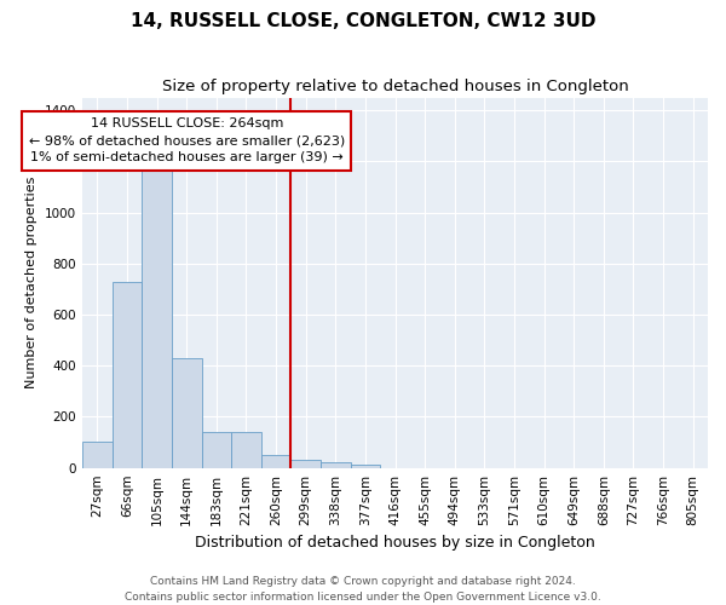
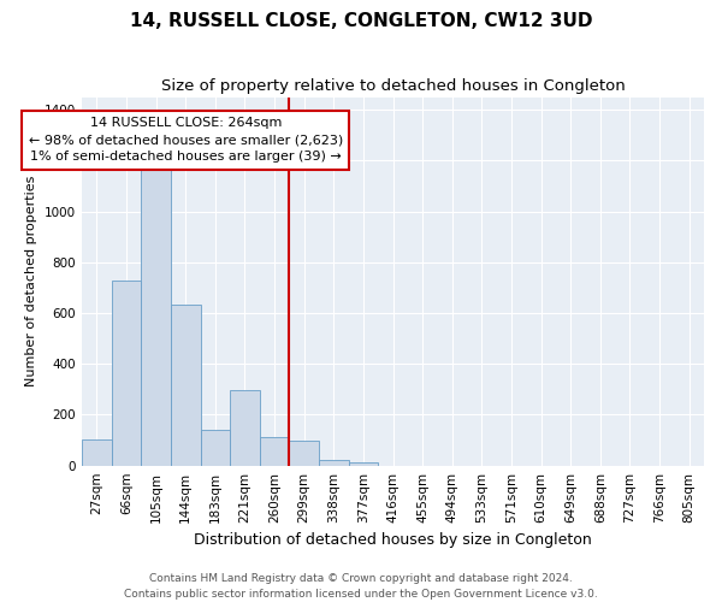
144sqm: 430 -> 635
221sqm: 140 -> 295
260sqm: 50 -> 110
299sqm: 30 -> 100
